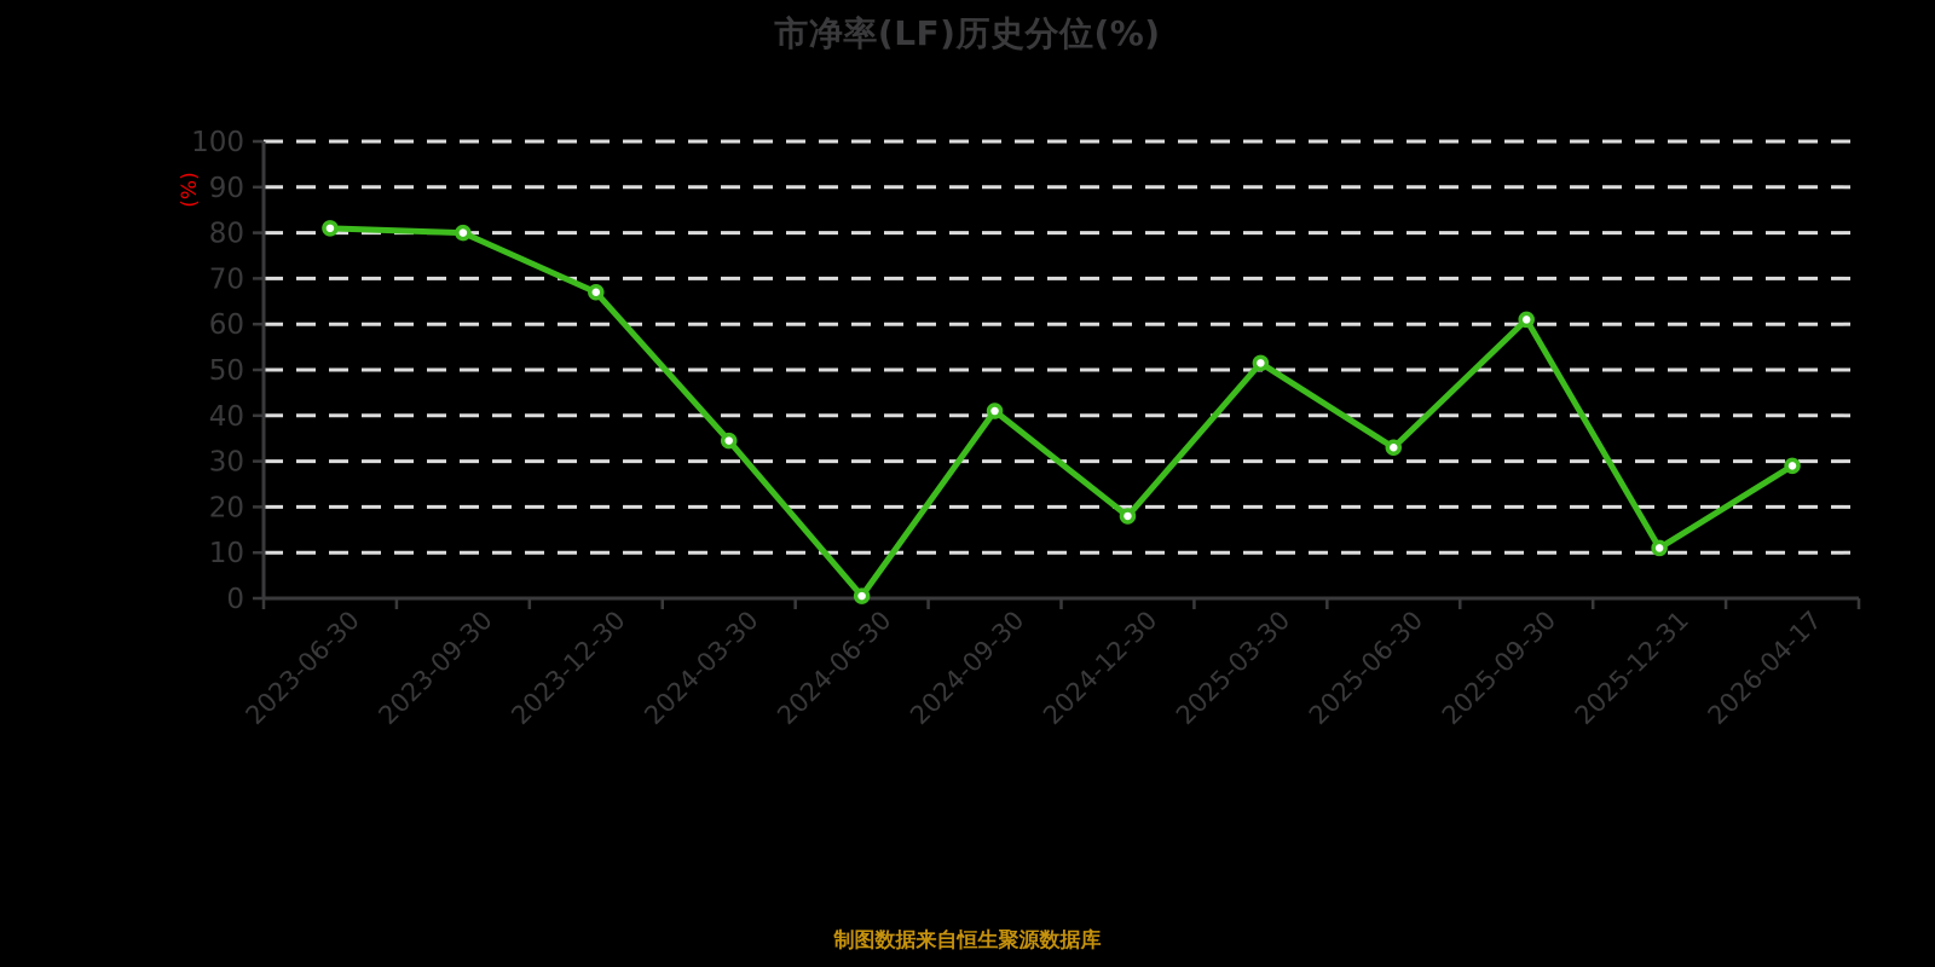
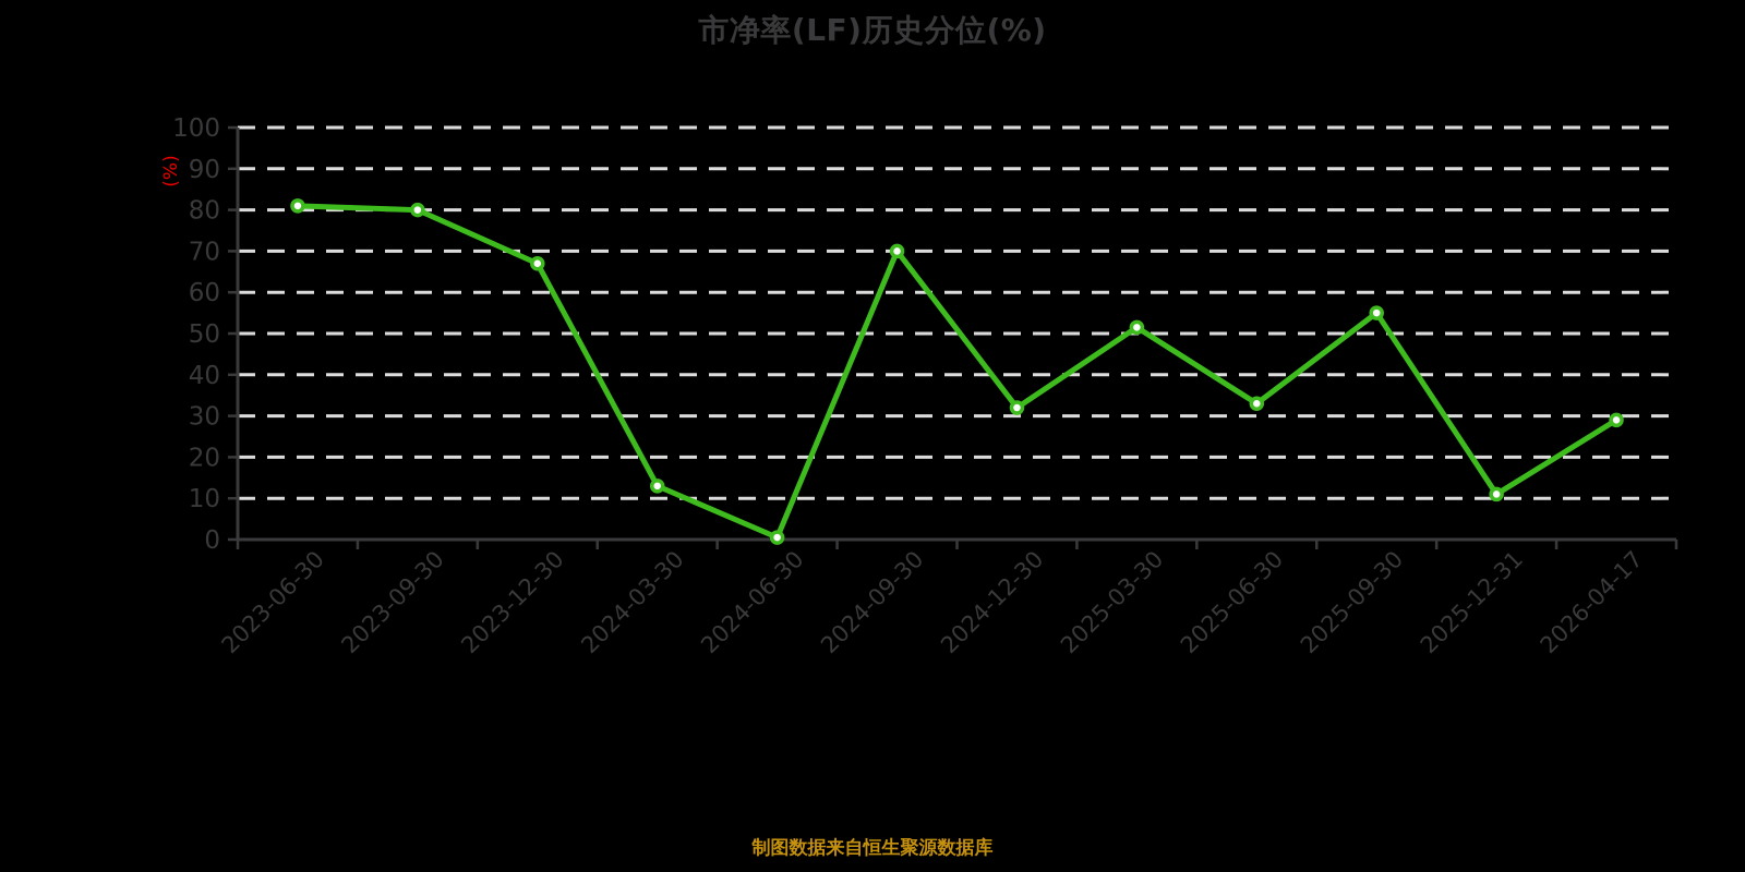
2024-03-30: 34 -> 13
2024-09-30: 41 -> 70
2024-12-30: 18 -> 32
2025-09-30: 61 -> 55
